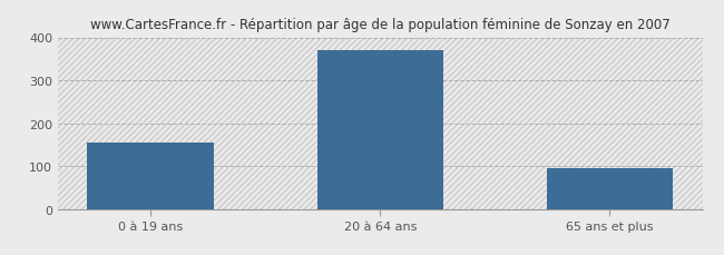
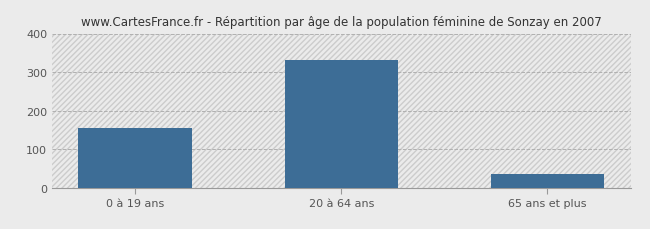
20 à 64 ans: 370 -> 330
65 ans et plus: 95 -> 35
